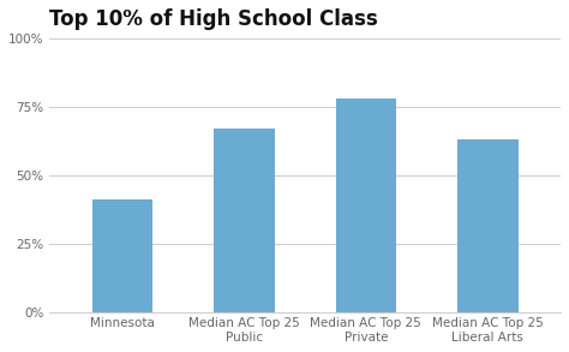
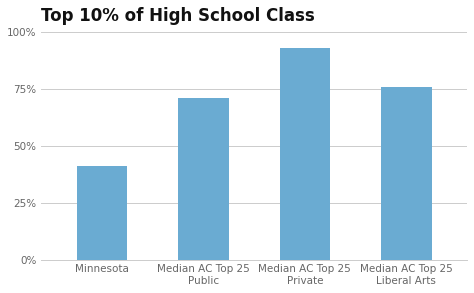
Median AC Top 25 Public: 67% -> 71%
Median AC Top 25 Private: 78% -> 93%
Median AC Top 25 Liberal Arts: 63% -> 76%
